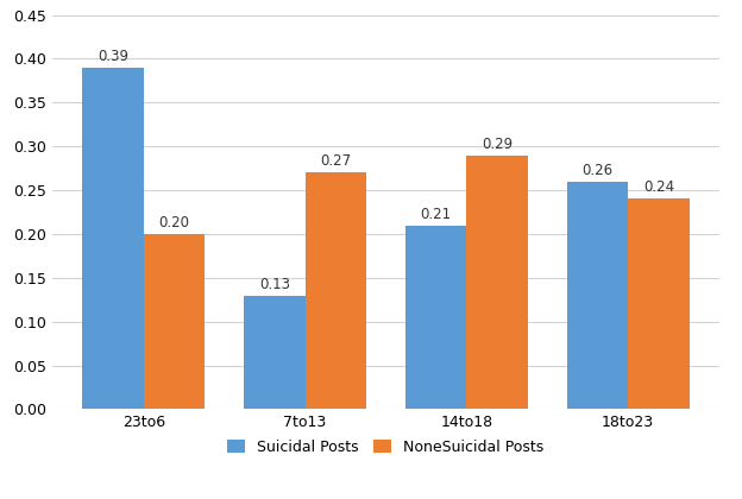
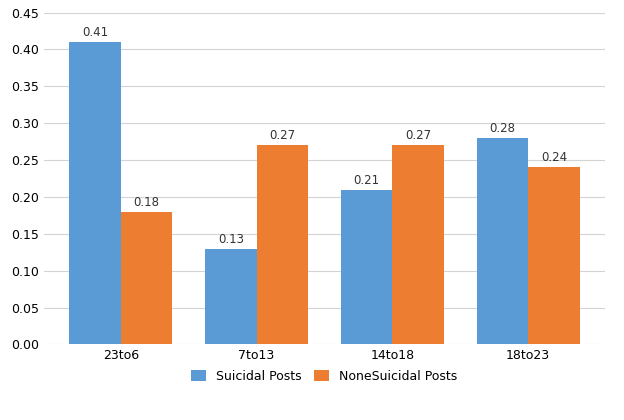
Suicidal Posts/23to6: 0.39 -> 0.41
NoneSuicidal Posts/23to6: 0.20 -> 0.18
NoneSuicidal Posts/14to18: 0.29 -> 0.27
Suicidal Posts/18to23: 0.26 -> 0.28
